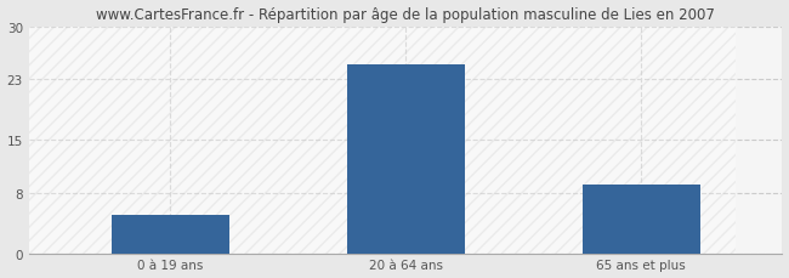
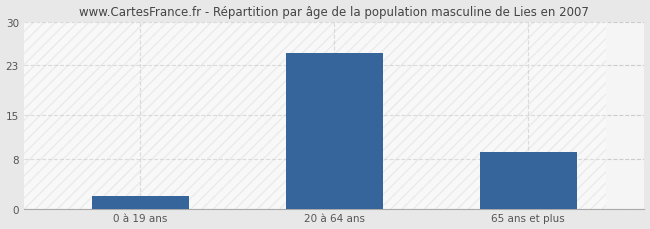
0 à 19 ans: 5 -> 2
